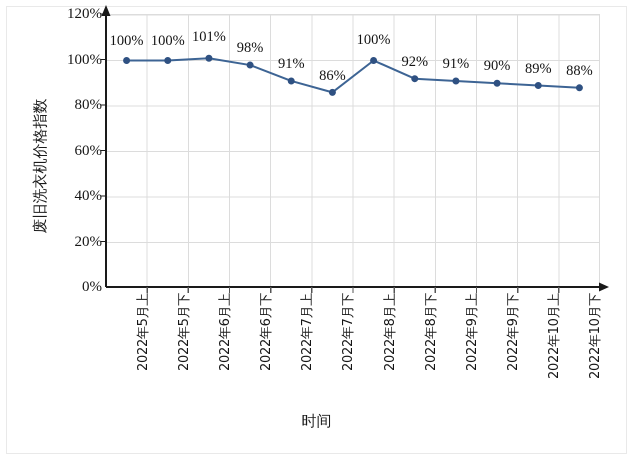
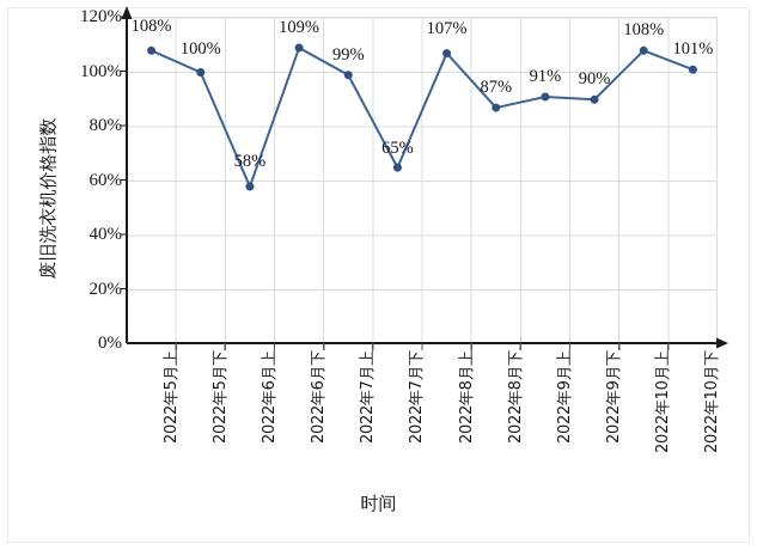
2022年5月上: 100% -> 108%
2022年6月上: 101% -> 58%
2022年6月下: 98% -> 109%
2022年7月上: 91% -> 99%
2022年7月下: 86% -> 65%
2022年8月上: 100% -> 107%
2022年8月下: 92% -> 87%
2022年10月上: 89% -> 108%
2022年10月下: 88% -> 101%
